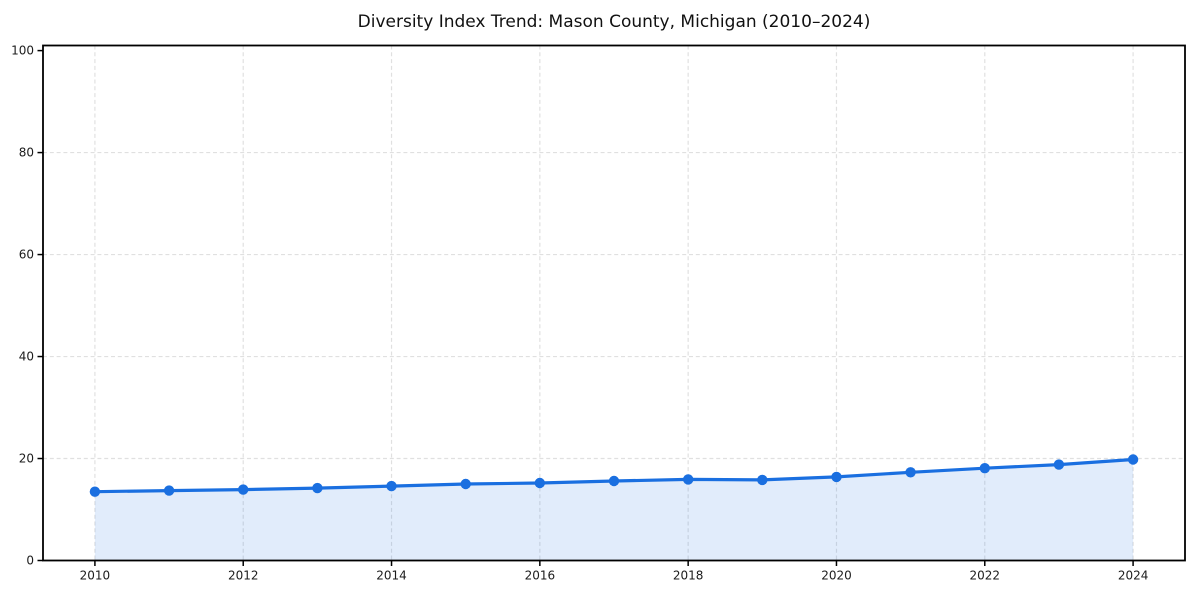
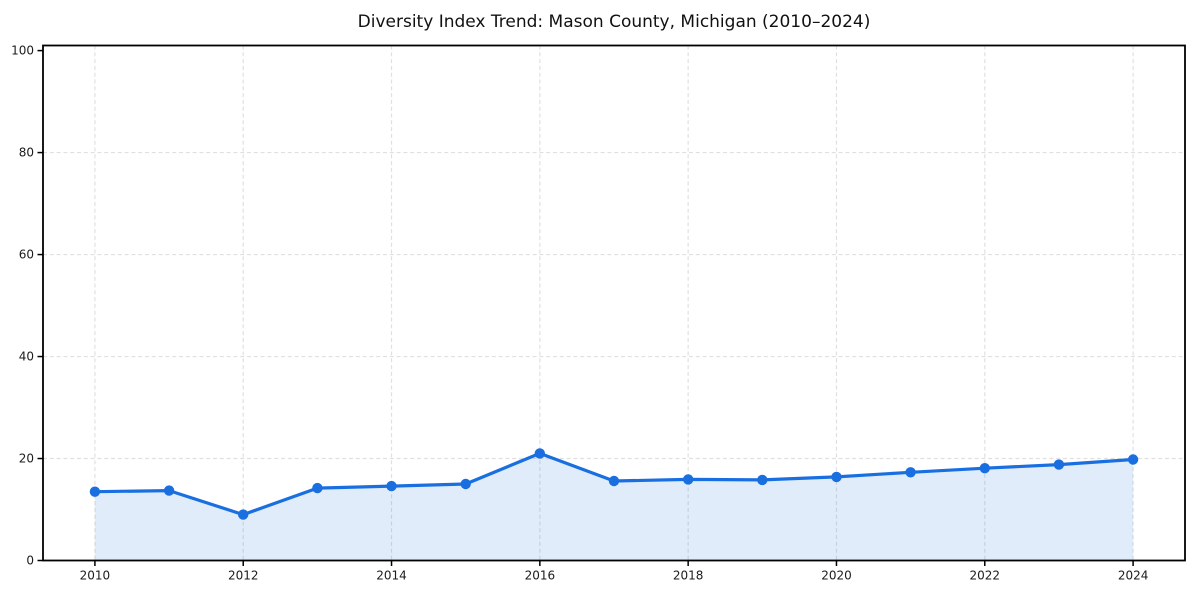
2012: 14 -> 9
2016: 15 -> 21
